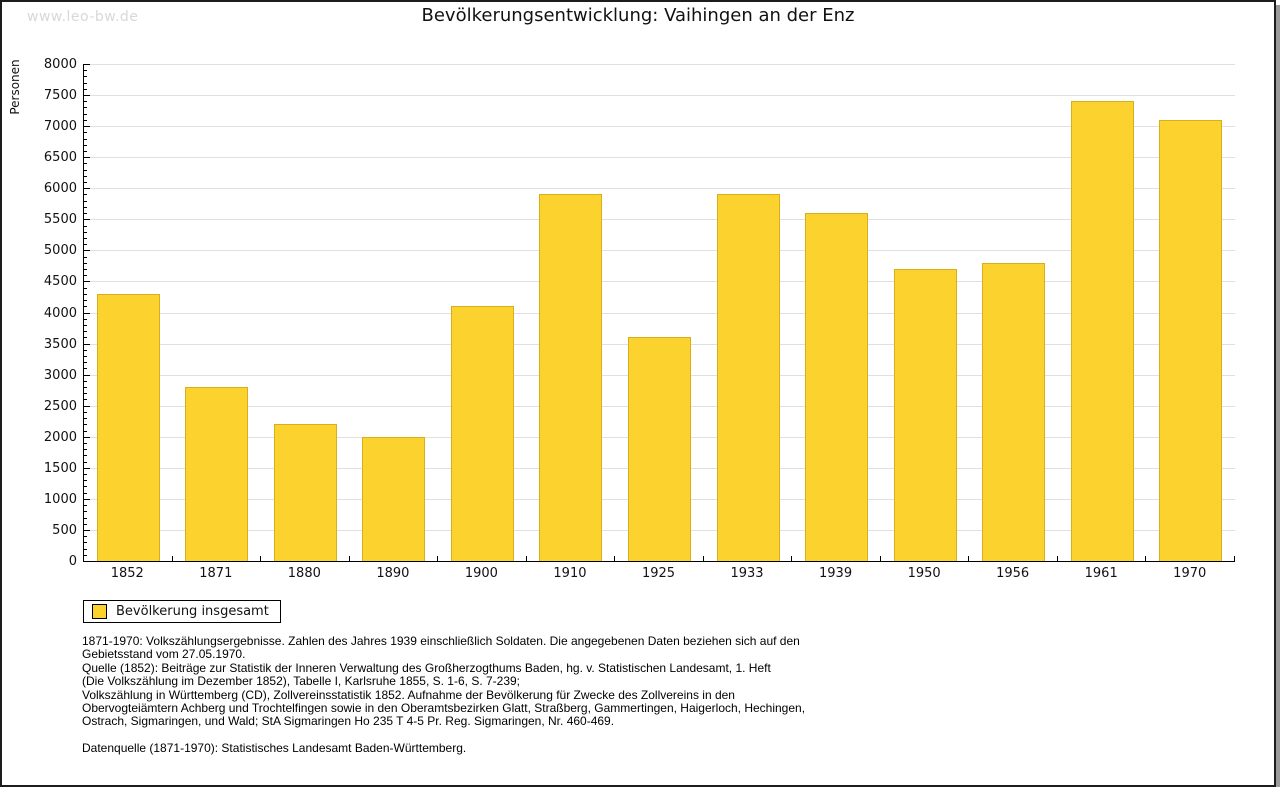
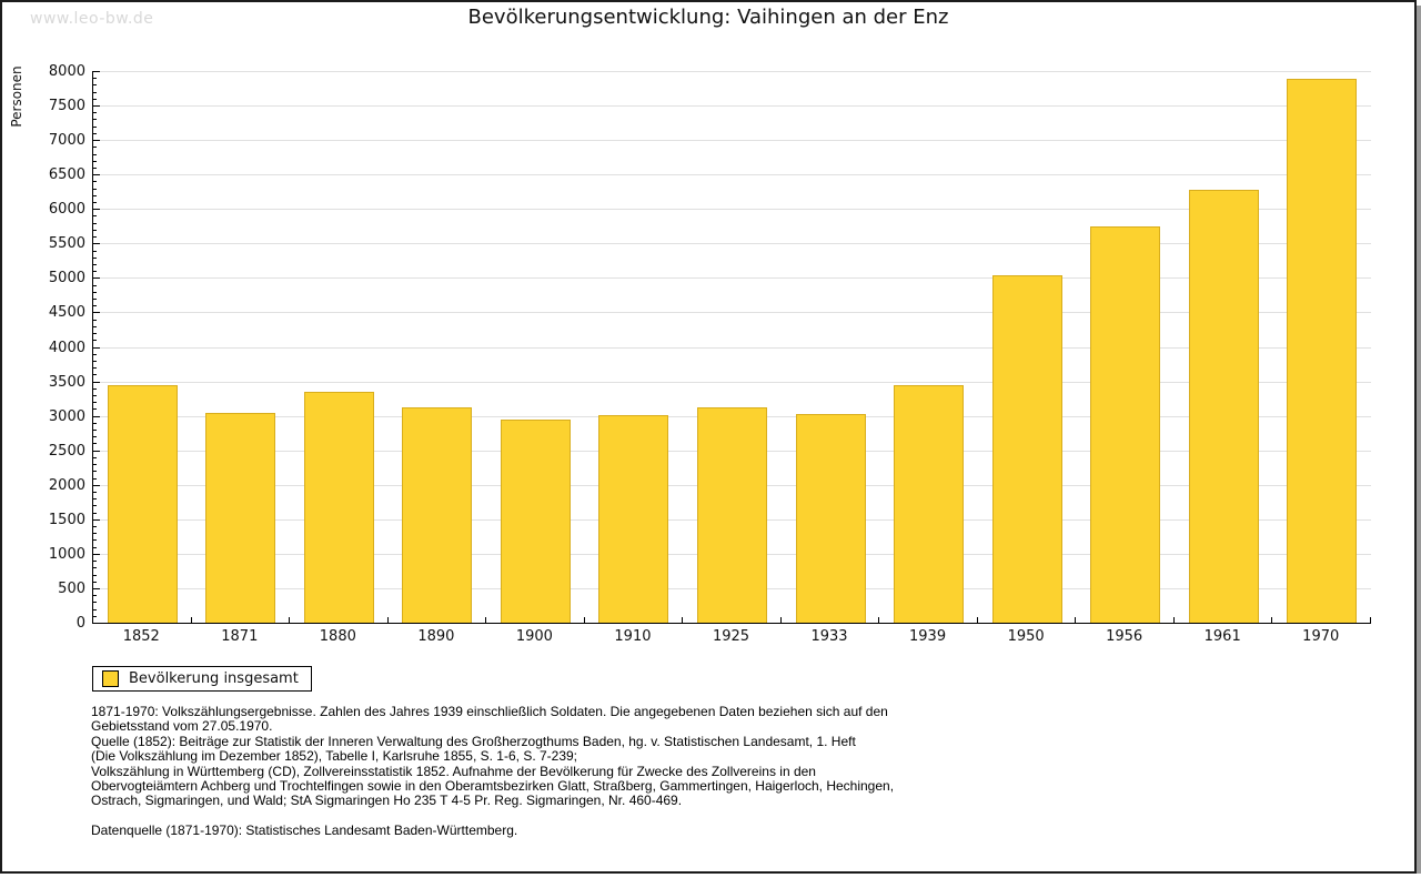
1852: 4300 -> 3400
1871: 2800 -> 3000
1880: 2200 -> 3400
1890: 2000 -> 3100
1900: 4100 -> 2900
1910: 5900 -> 3000
1925: 3600 -> 3100
1933: 5900 -> 3000
1939: 5600 -> 3400
1950: 4700 -> 5000
1956: 4800 -> 5800
1961: 7400 -> 6300
1970: 7100 -> 7900
